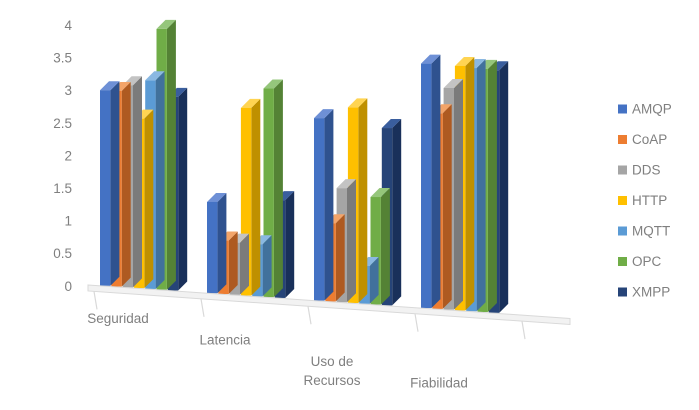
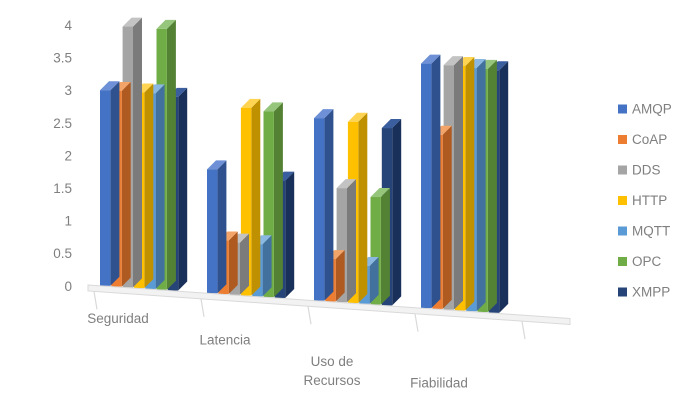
DDS/Seguridad: 3.1 -> 4.0
HTTP/Seguridad: 2.6 -> 3.0
MQTT/Seguridad: 3.2 -> 3.0
AMQP/Latencia: 1.4 -> 1.9
OPC/Latencia: 3.2 -> 2.9
XMPP/Latencia: 1.5 -> 1.8
CoAP/Uso de Recursos: 1.2 -> 0.7
HTTP/Uso de Recursos: 3.0 -> 2.8
CoAP/Fiabilidad: 3.0 -> 2.7
DDS/Fiabilidad: 3.4 -> 3.8
